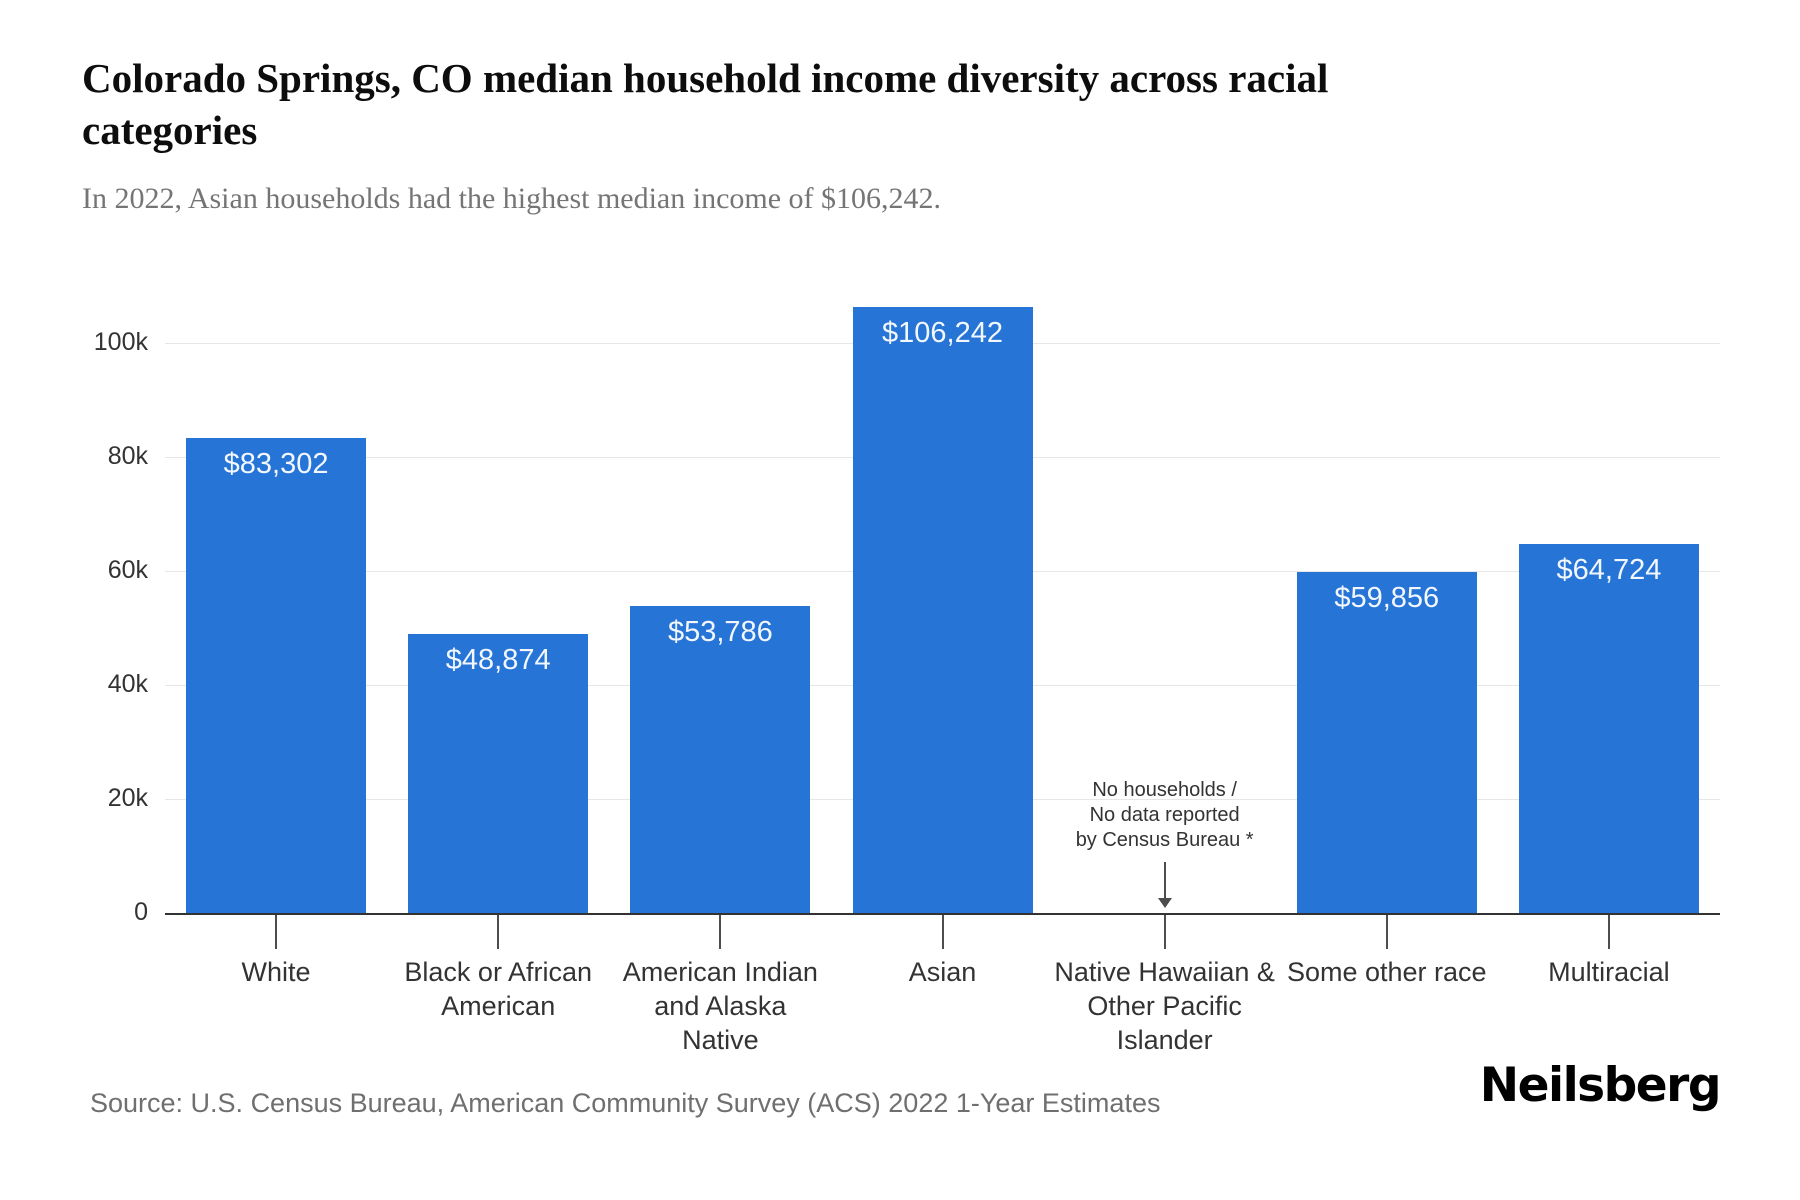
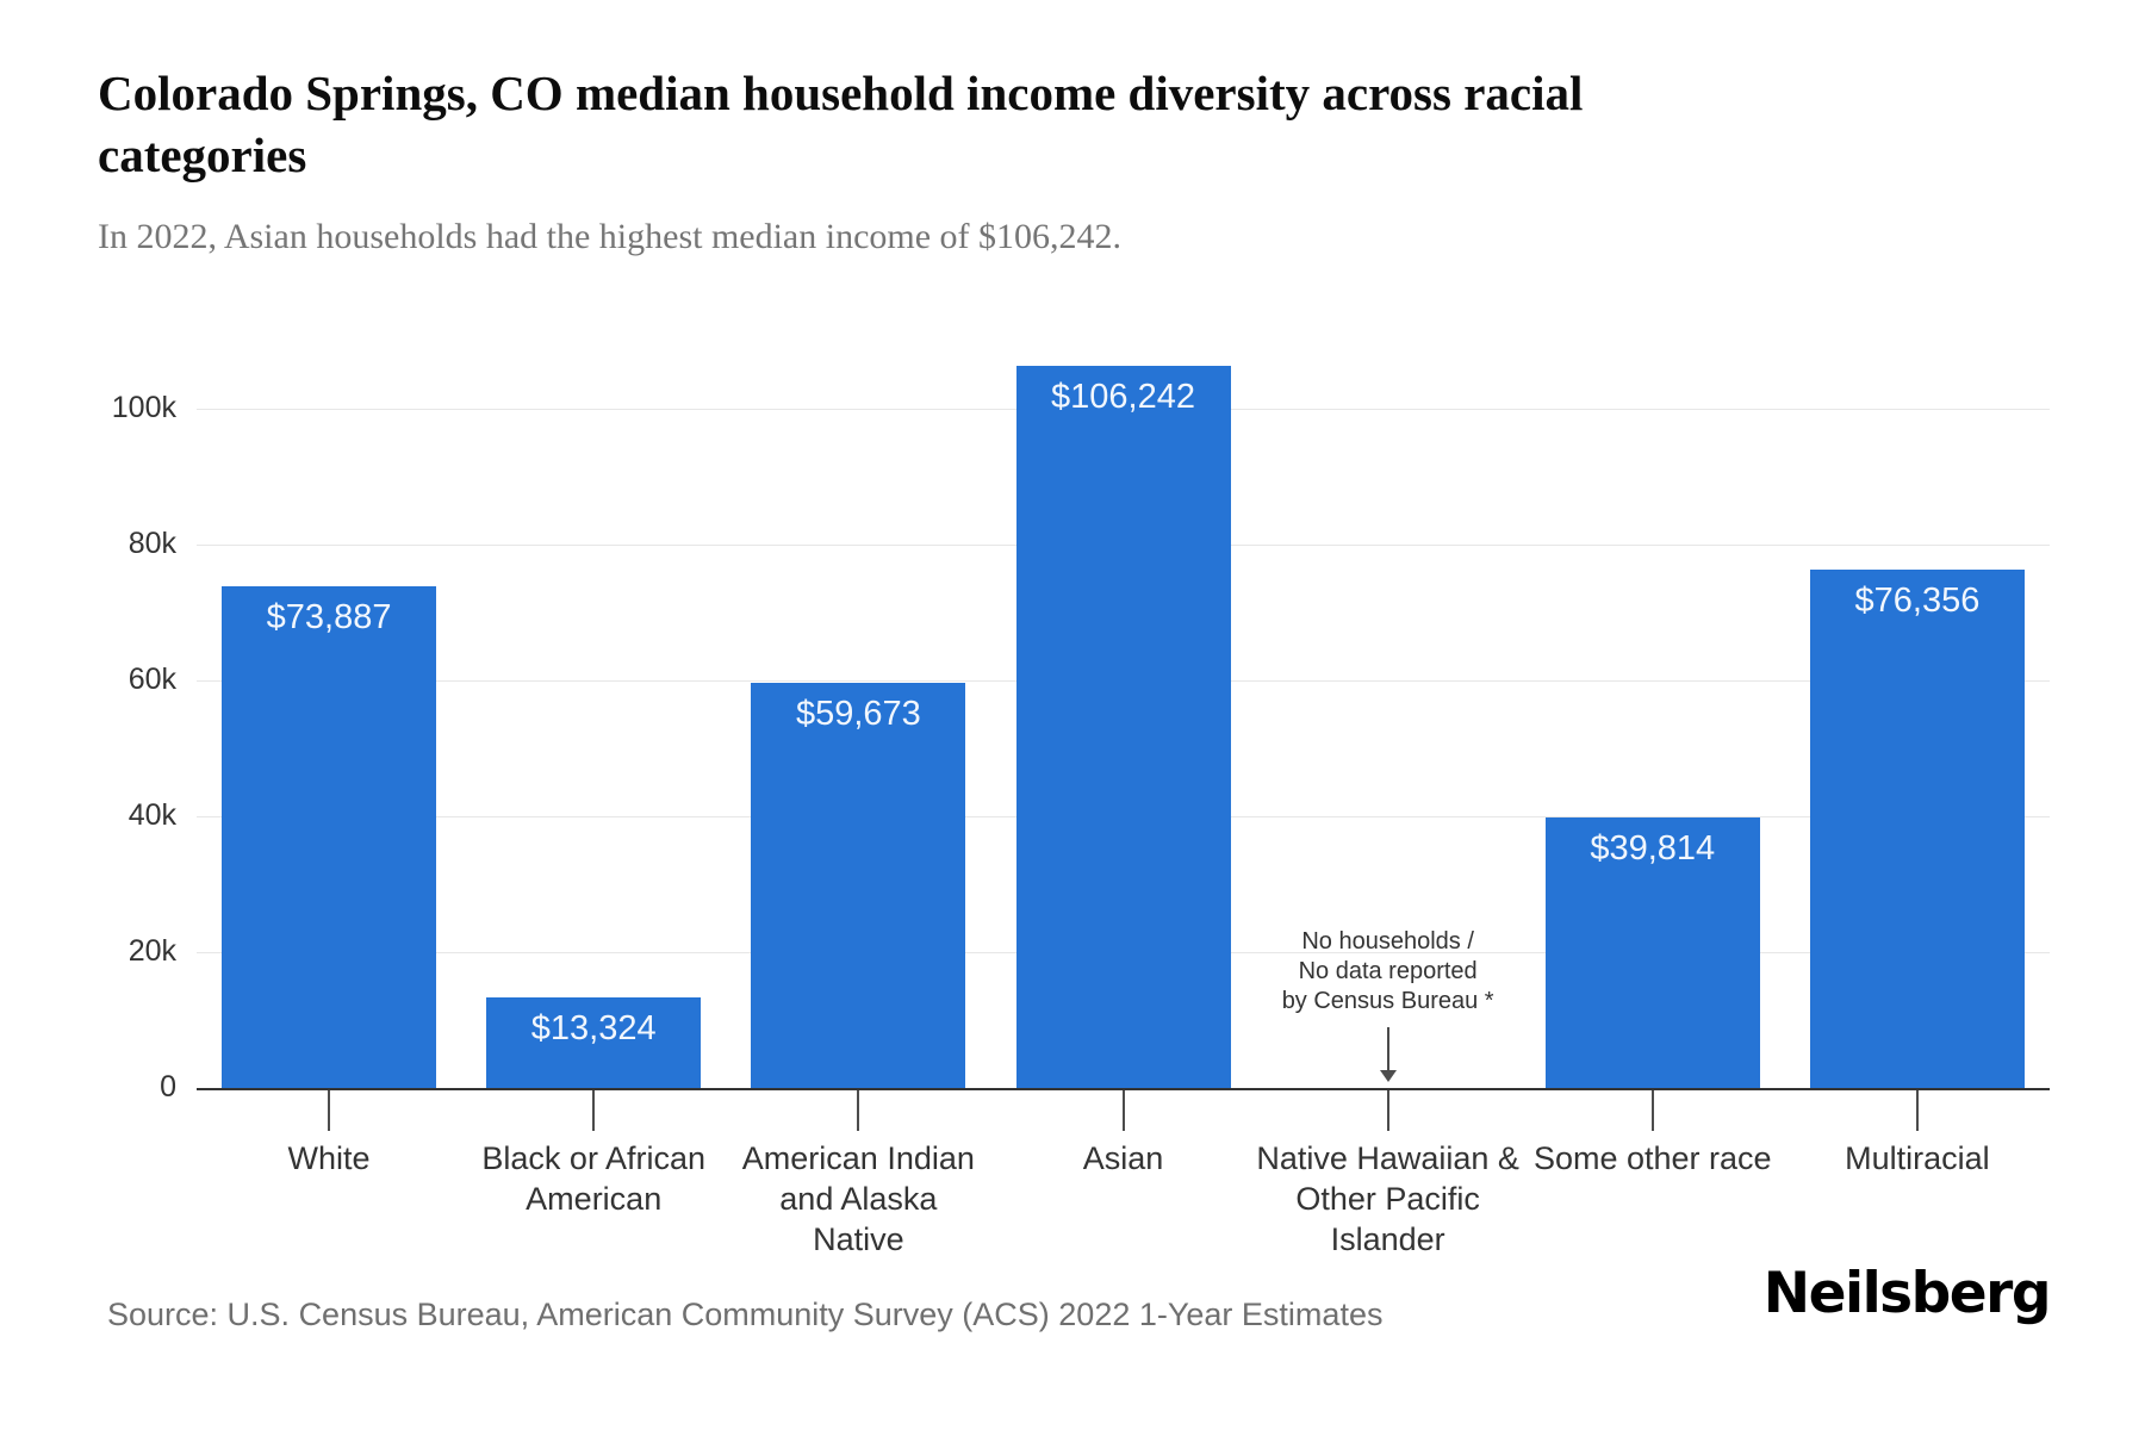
White: $83,302 -> $73,887
Black or African American: $48,874 -> $13,324
American Indian and Alaska Native: $53,786 -> $59,673
Some other race: $59,856 -> $39,814
Multiracial: $64,724 -> $76,356
